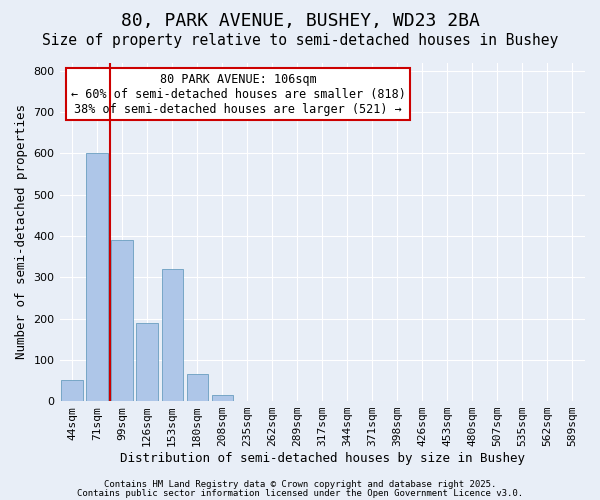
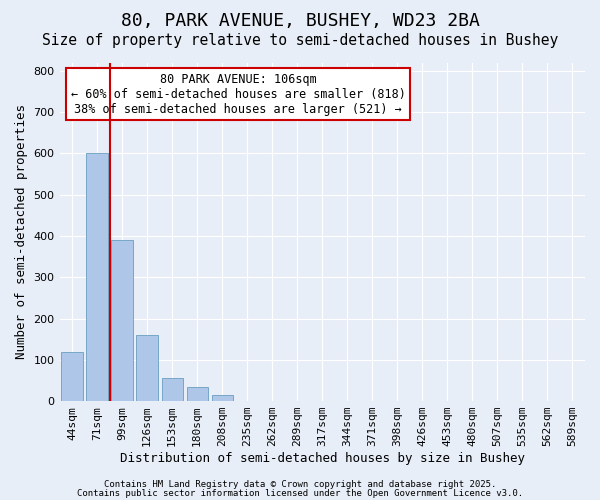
44sqm: 50 -> 120
126sqm: 190 -> 160
153sqm: 320 -> 55
180sqm: 65 -> 33
